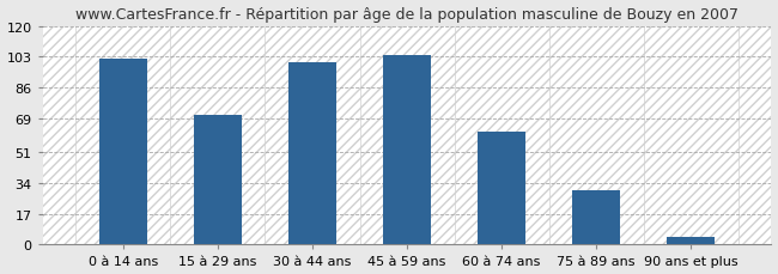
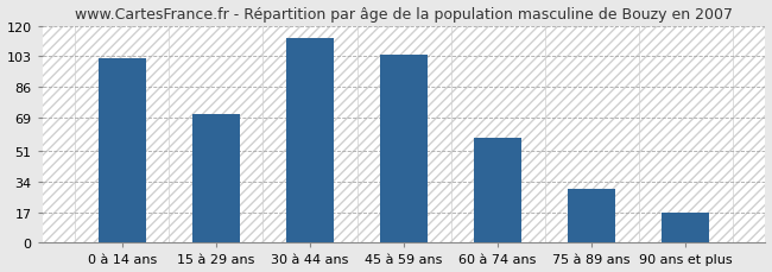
30 à 44 ans: 100 -> 113
60 à 74 ans: 62 -> 58
90 ans et plus: 4 -> 17
